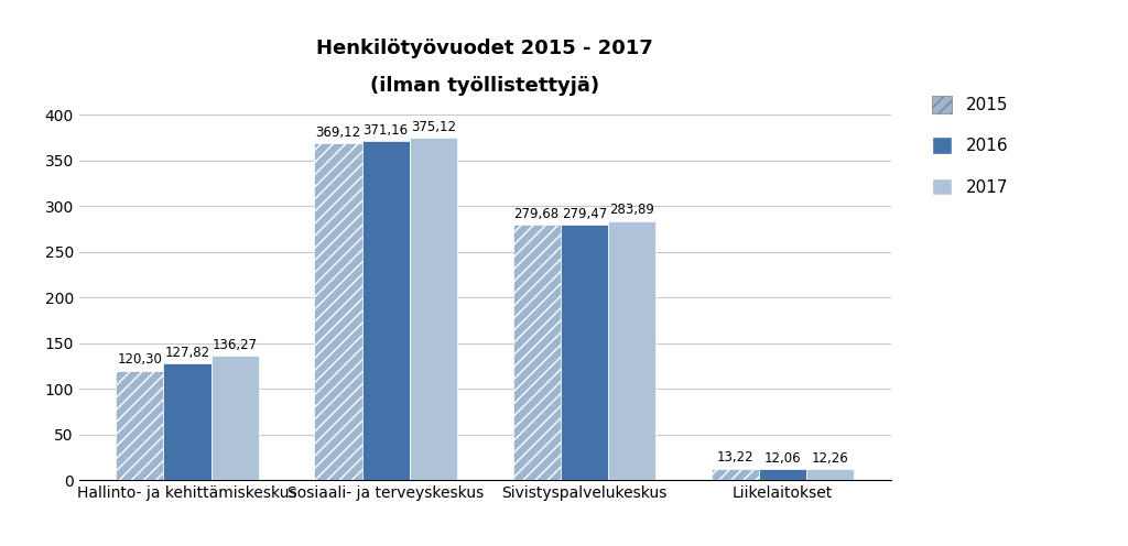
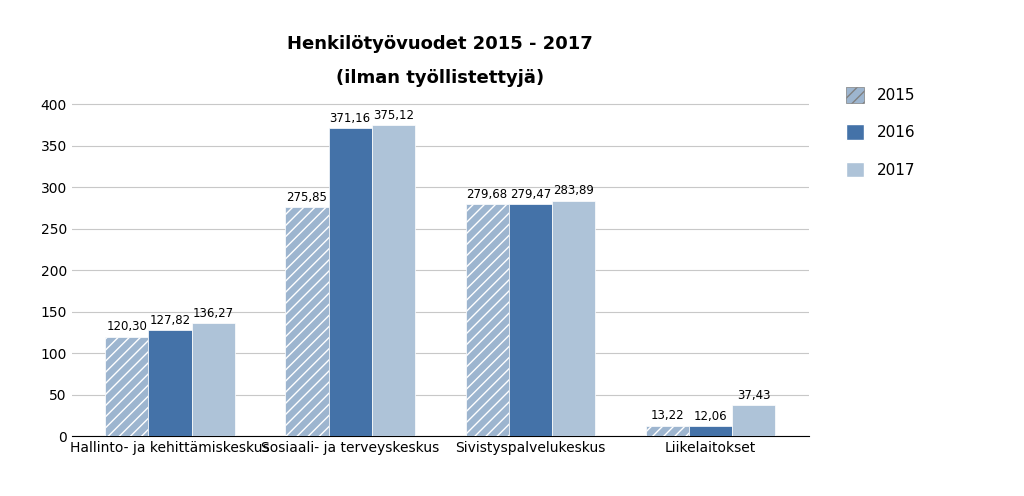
2015/Sosiaali- ja terveyskeskus: 369,12 -> 275,85
2017/Liikelaitokset: 12,26 -> 37,43
